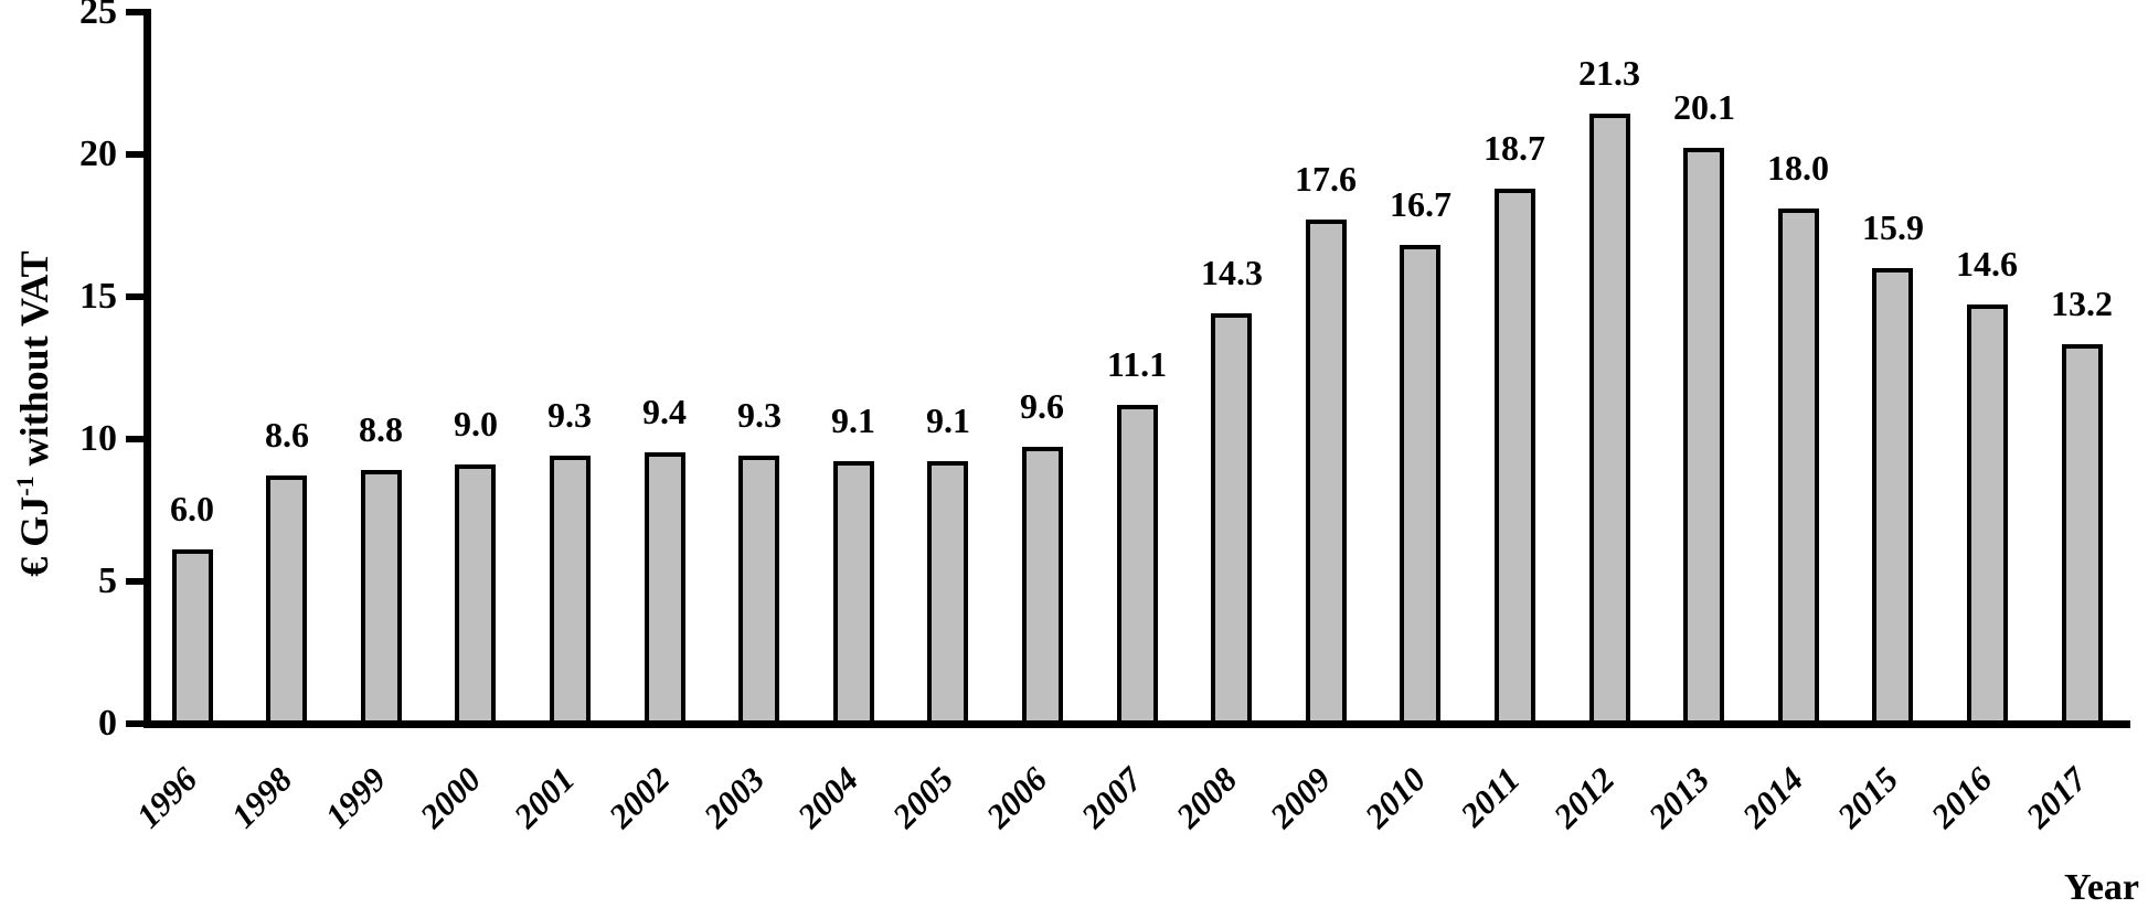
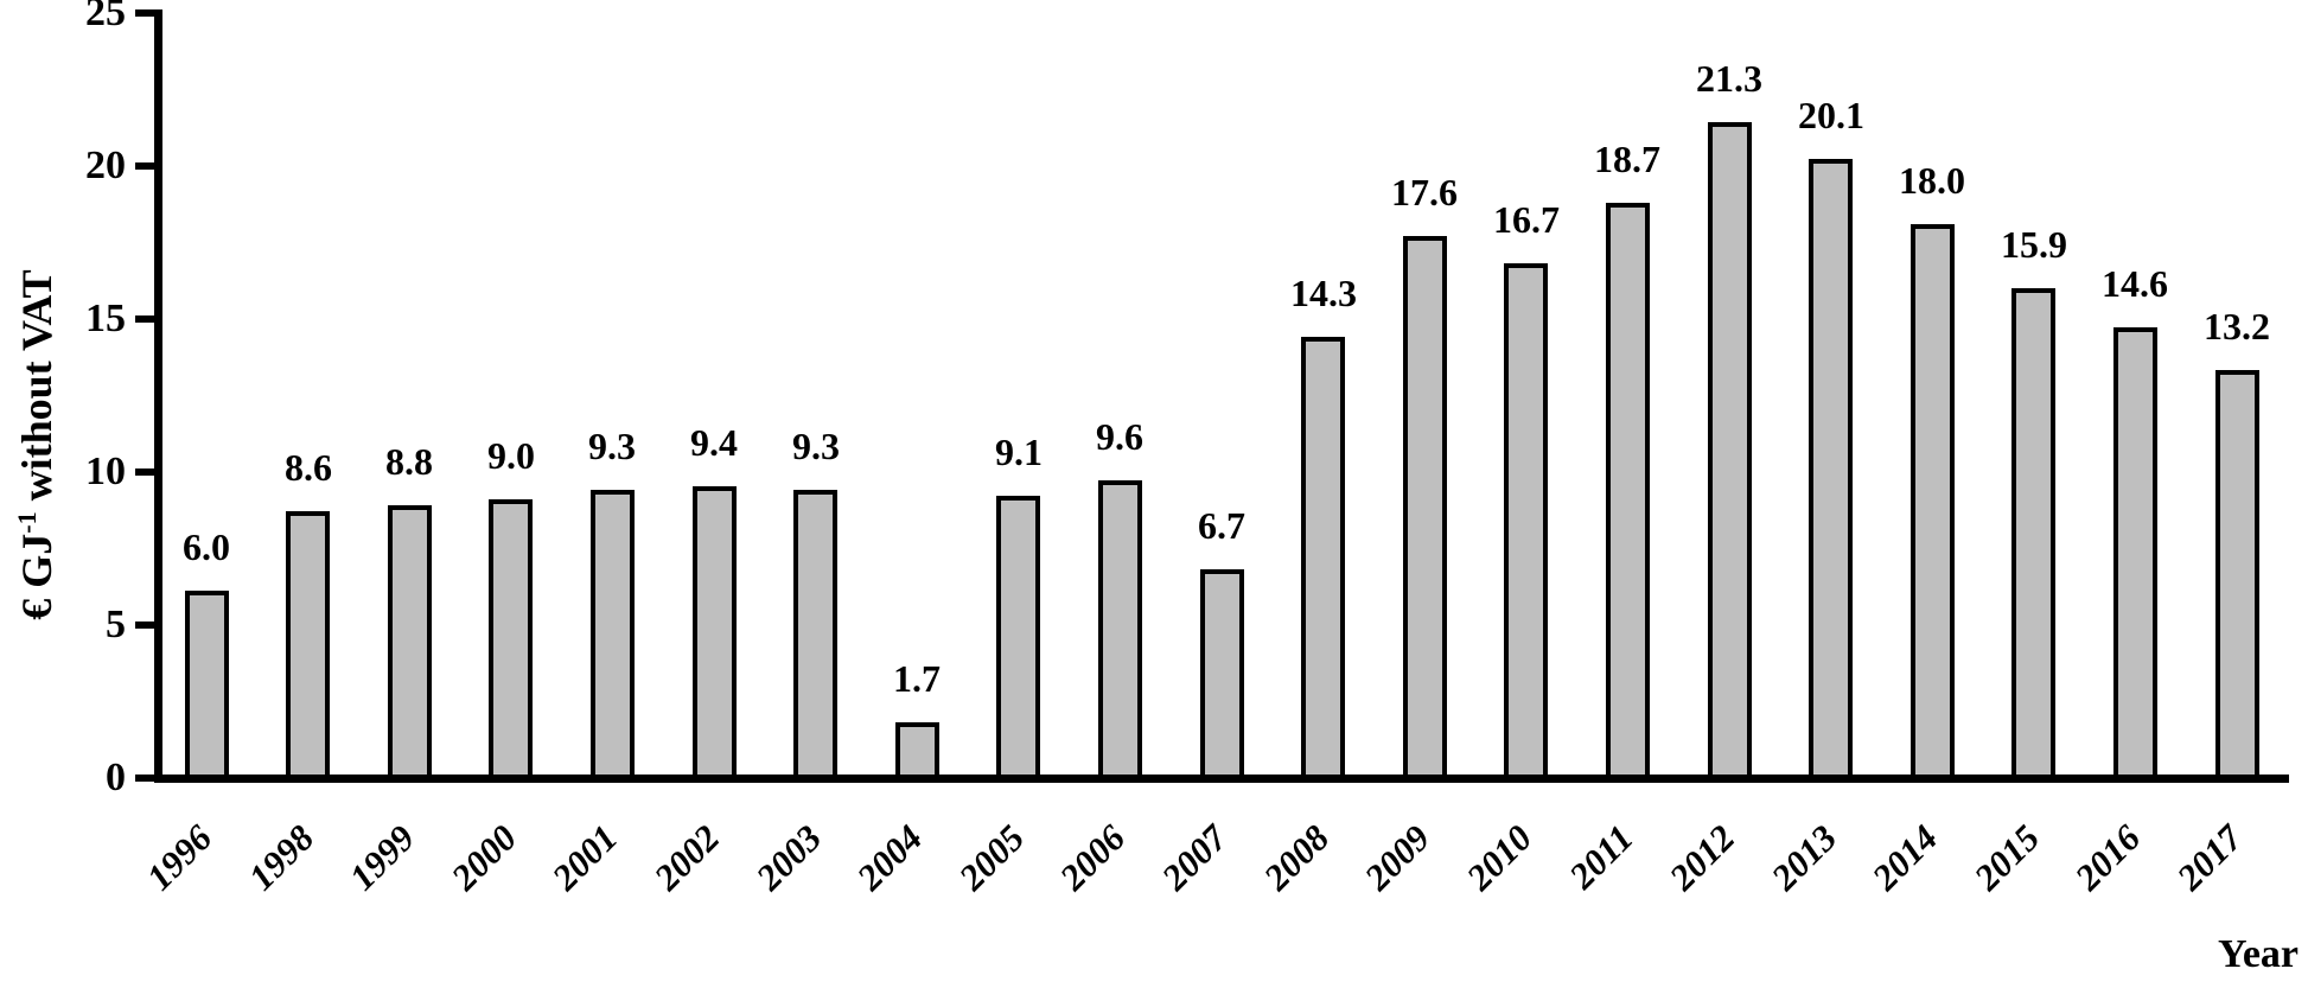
2004: 9.1 -> 1.7
2007: 11.1 -> 6.7
